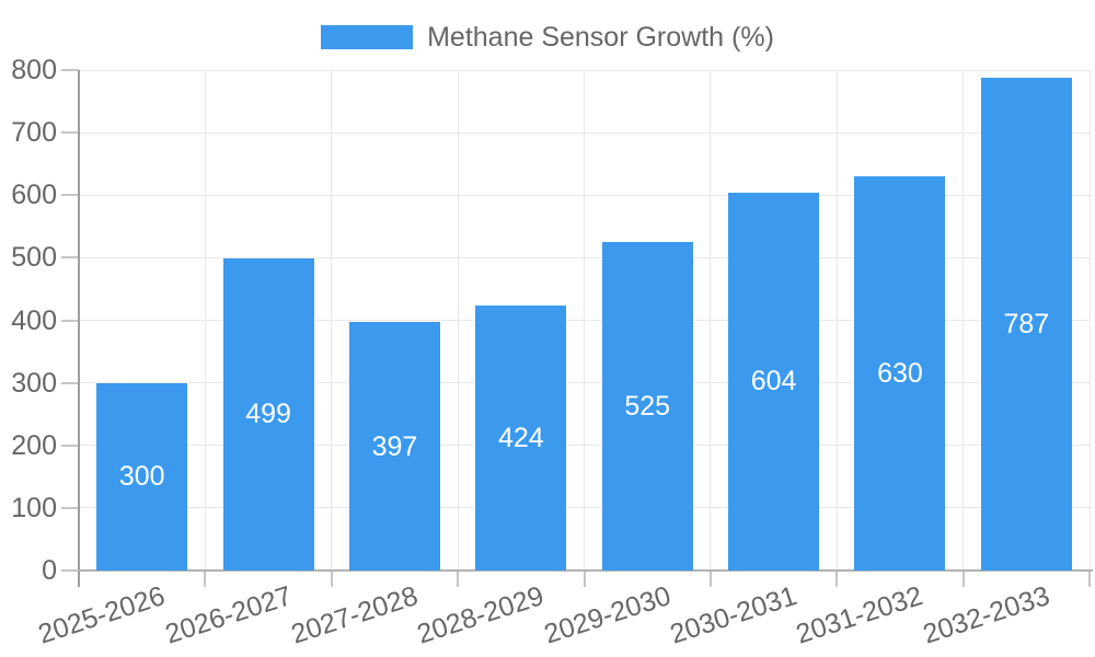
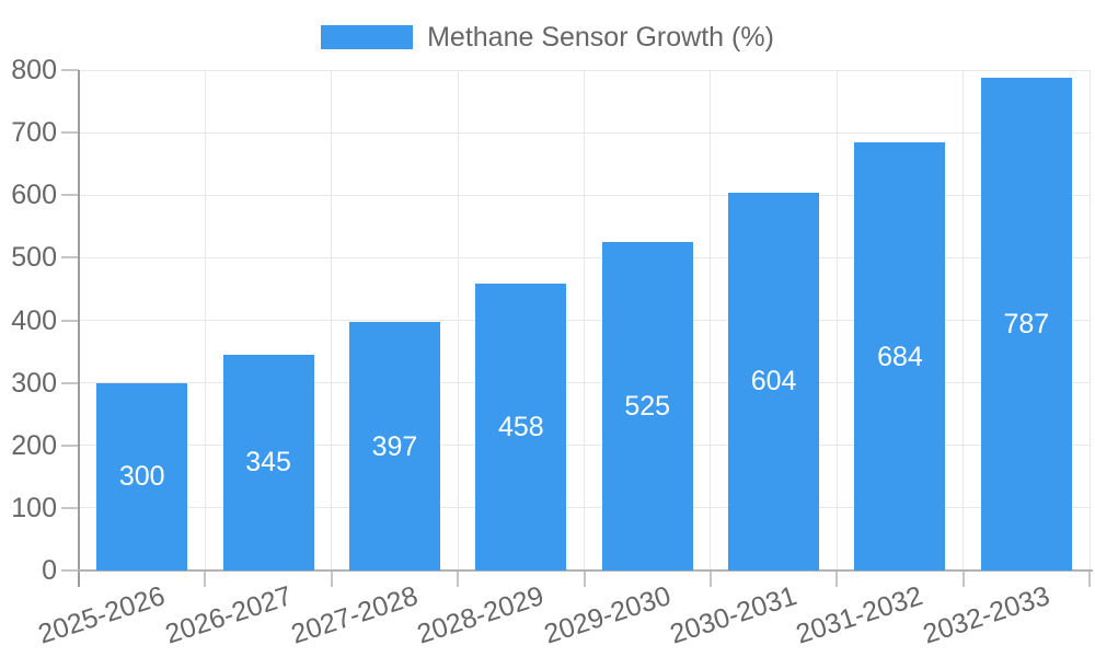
2026-2027: 499 -> 345
2028-2029: 424 -> 458
2031-2032: 630 -> 684
